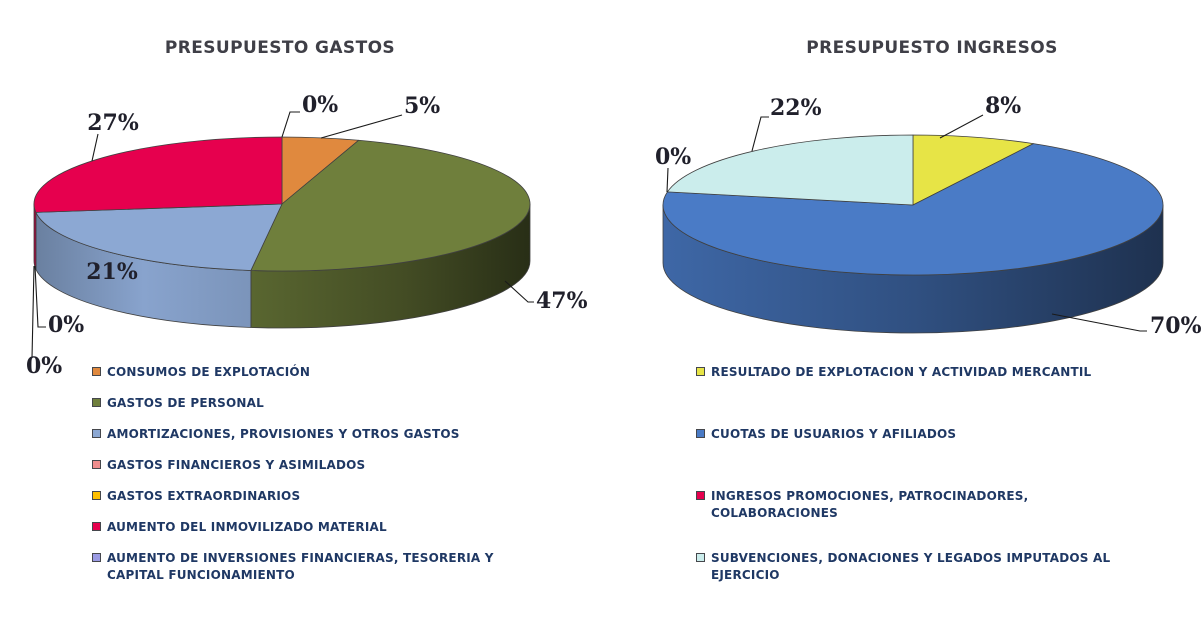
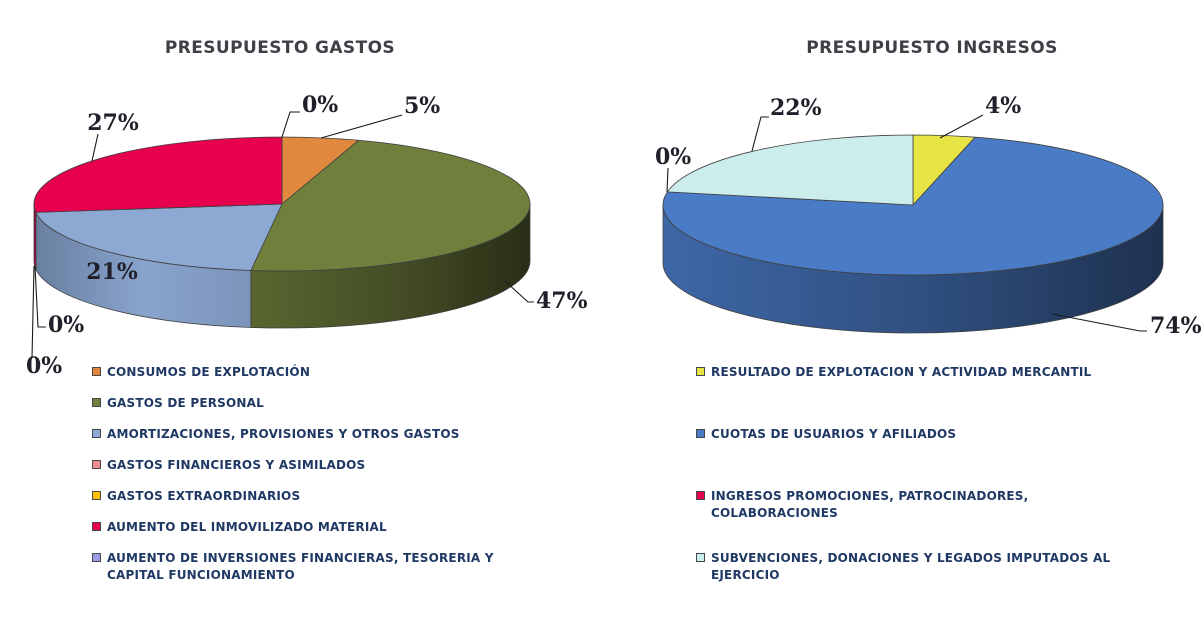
PRESUPUESTO INGRESOS/RESULTADO DE EXPLOTACION Y ACTIVIDAD MERCANTIL: 8% -> 4%
PRESUPUESTO INGRESOS/CUOTAS DE USUARIOS Y AFILIADOS: 70% -> 74%
